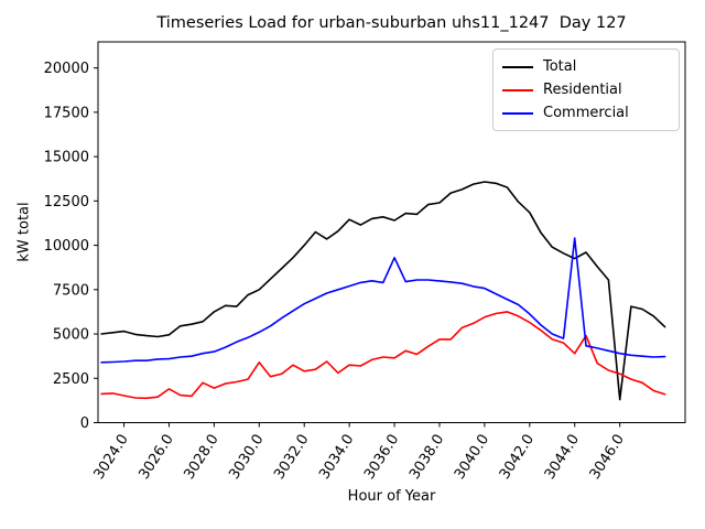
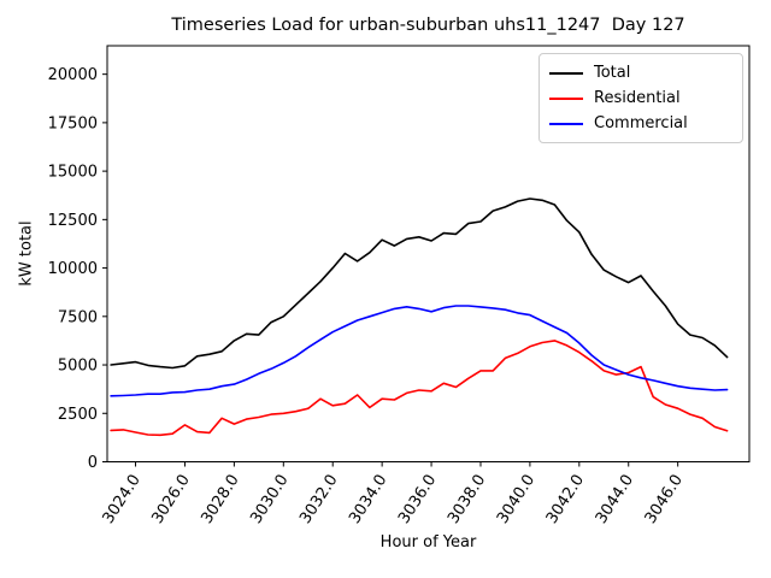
Residential/3030.0: 3400 -> 2500
Commercial/3036.0: 9300 -> 7800
Residential/3044.0: 3900 -> 4600
Commercial/3044.0: 10400 -> 4500
Total/3046.0: 1300 -> 7100
